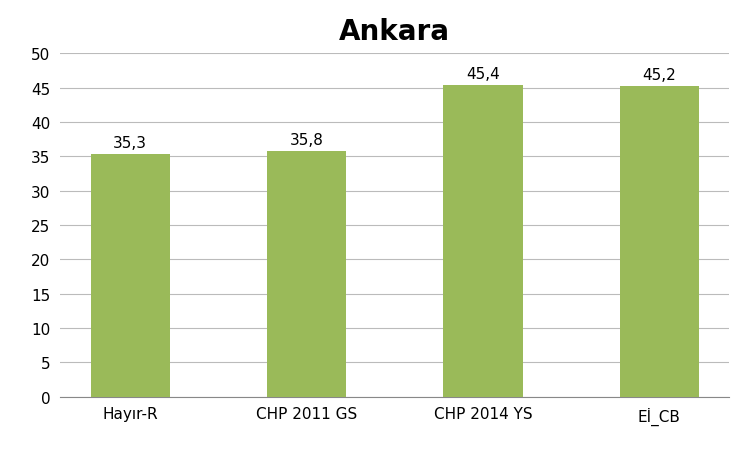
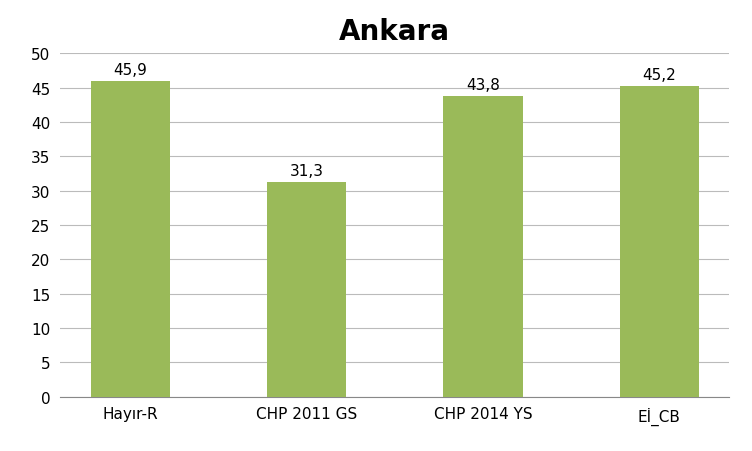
Hayır-R: 35,3 -> 45,9
CHP 2011 GS: 35,8 -> 31,3
CHP 2014 YS: 45,4 -> 43,8
